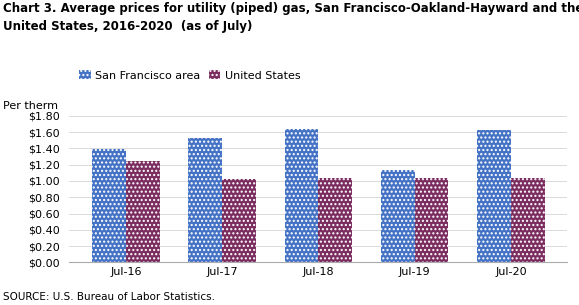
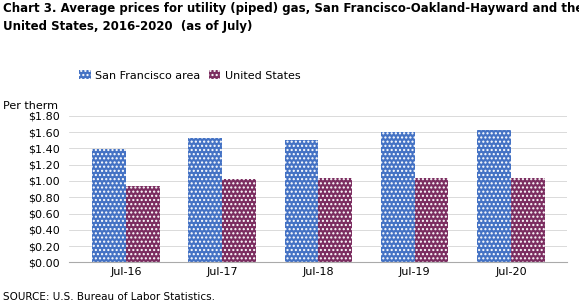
United States/Jul-16: $1.24 -> $0.93
San Francisco area/Jul-18: $1.64 -> $1.51
San Francisco area/Jul-19: $1.14 -> $1.60
